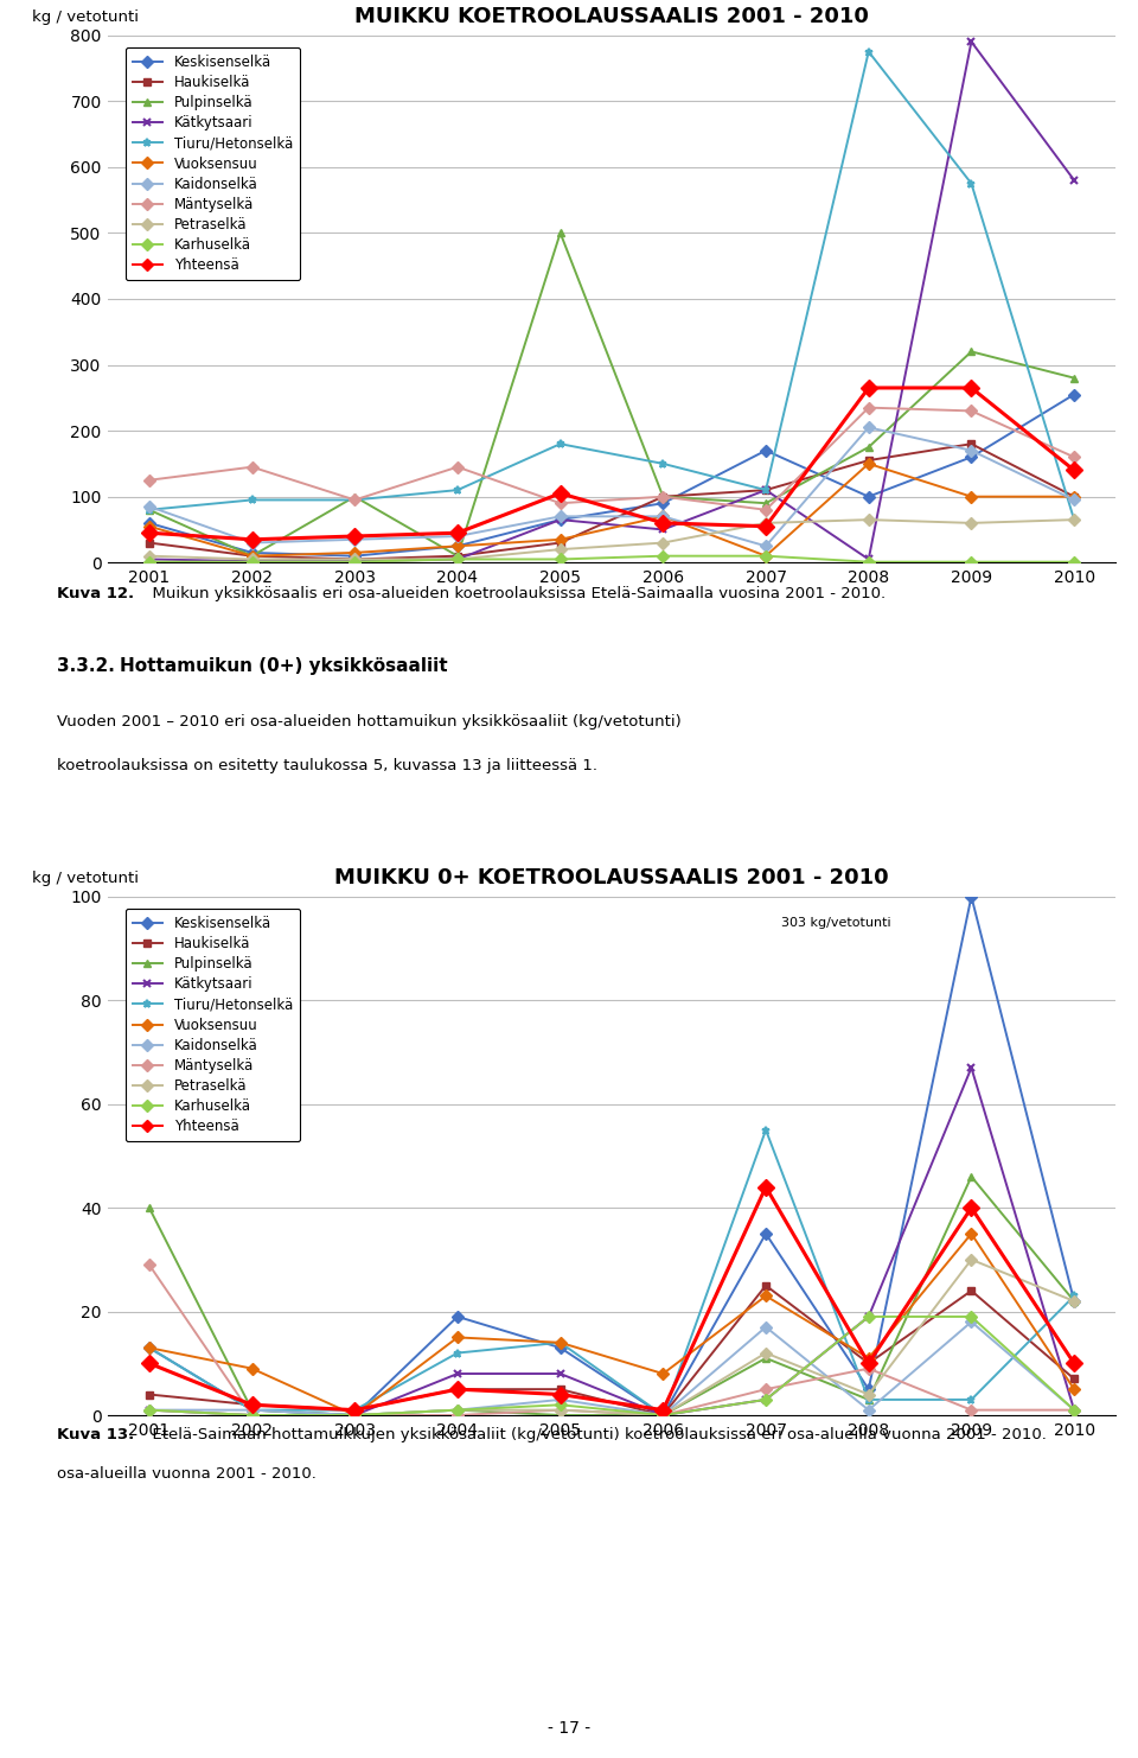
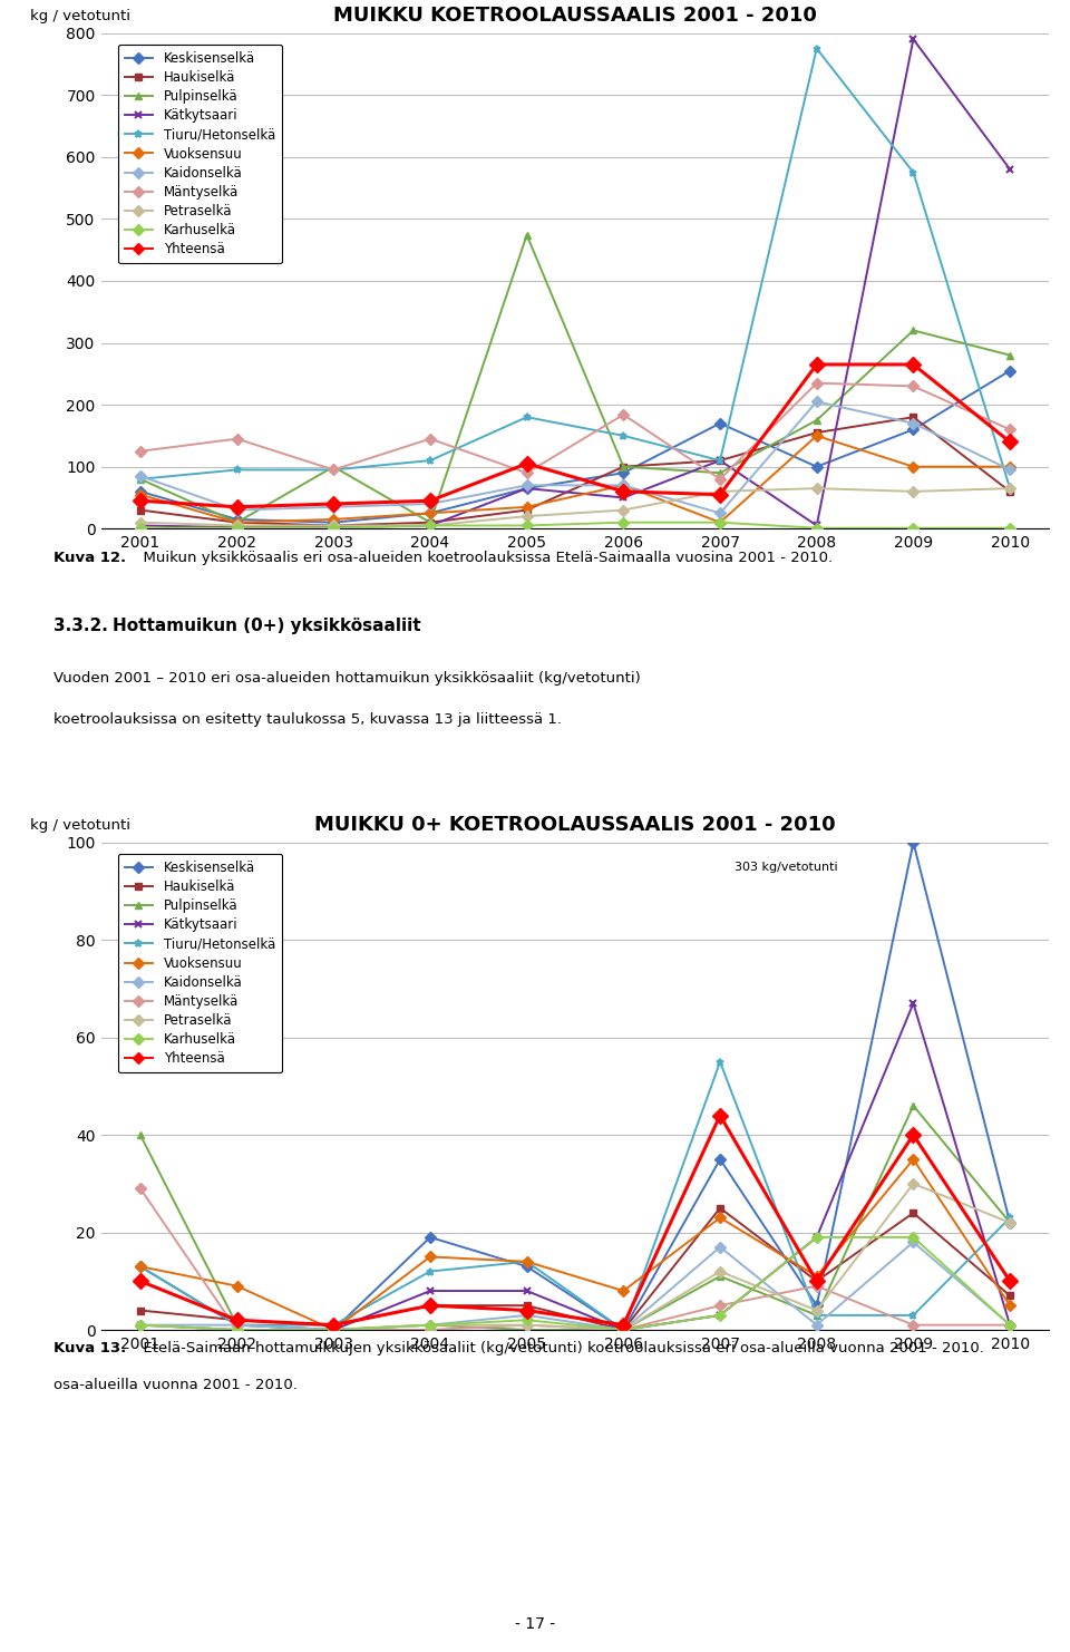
MUIKKU KOETROOLAUSSAALIS 2001 - 2010/Pulpinselkä/2005: 500 -> 474
MUIKKU KOETROOLAUSSAALIS 2001 - 2010/Mäntyselkä/2006: 100 -> 184
MUIKKU KOETROOLAUSSAALIS 2001 - 2010/Haukiselkä/2010: 100 -> 60
